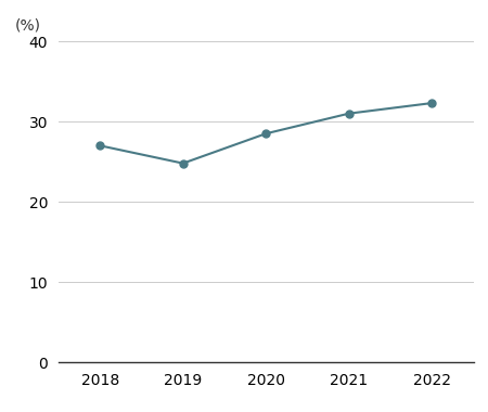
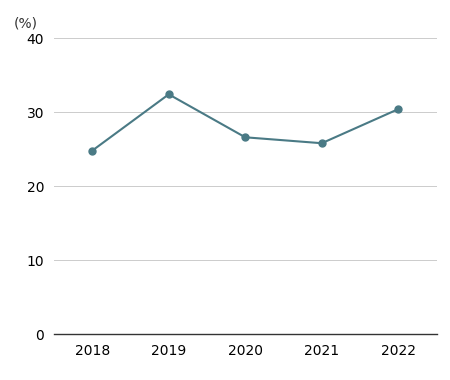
2018: 27.0 -> 24.8
2019: 24.8 -> 32.4
2020: 28.5 -> 26.6
2021: 31.0 -> 25.8
2022: 32.3 -> 30.4
